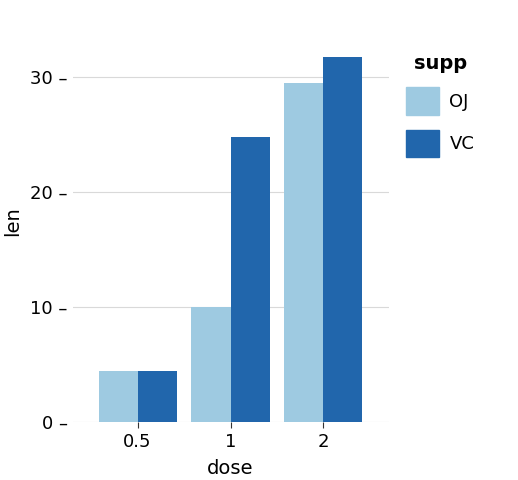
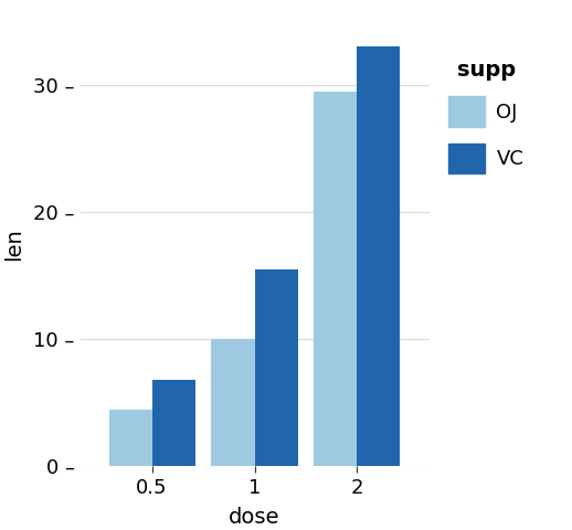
VC/0.5: 4.5 – -> 6.8 –
VC/1: 24.8 – -> 15.5 –
VC/2: 31.7 – -> 33.0 –
